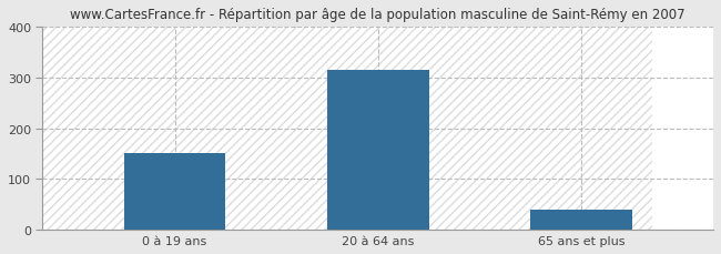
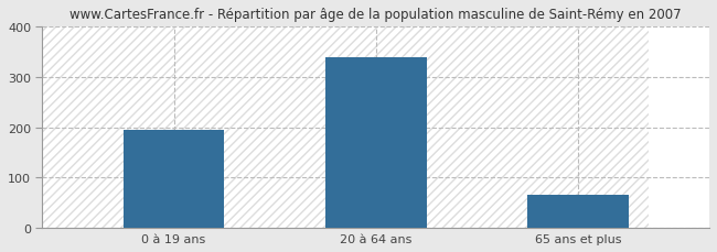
0 à 19 ans: 152 -> 195
20 à 64 ans: 315 -> 340
65 ans et plus: 40 -> 65
